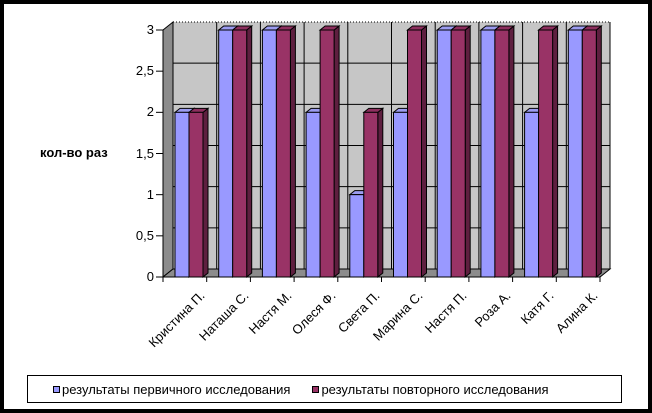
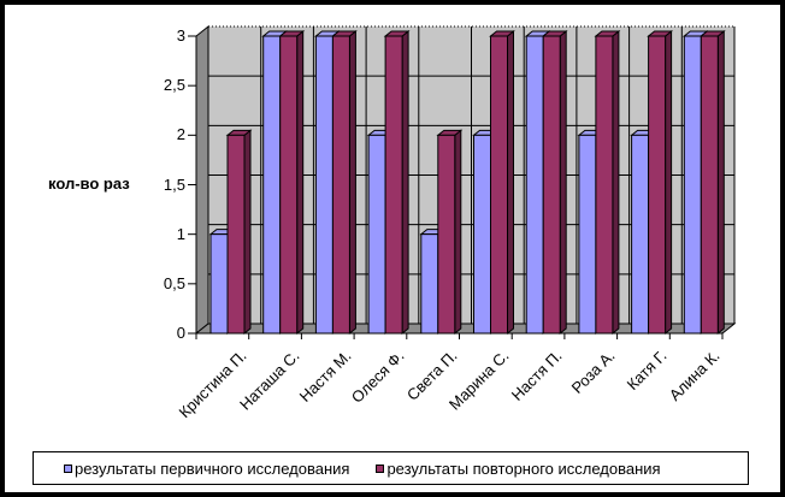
результаты первичного исследования/Кристина П.: 2 -> 1
результаты первичного исследования/Роза А.: 3 -> 2
